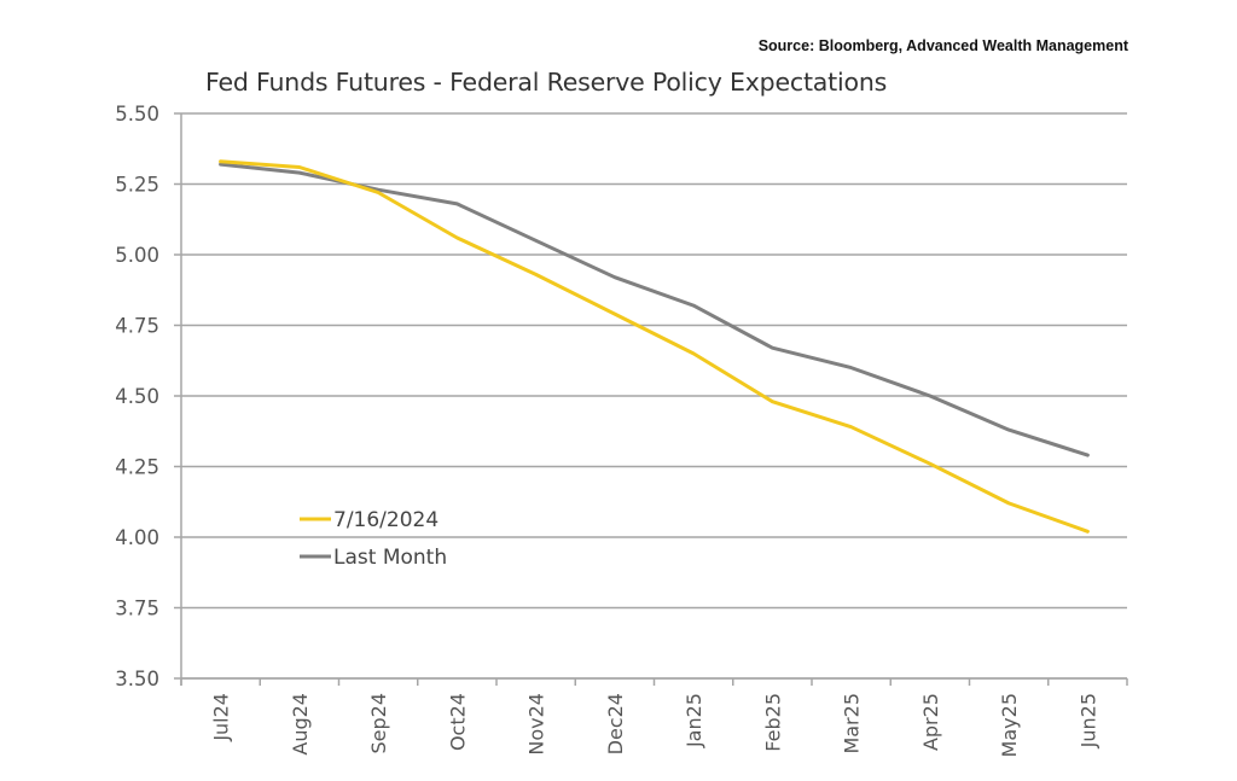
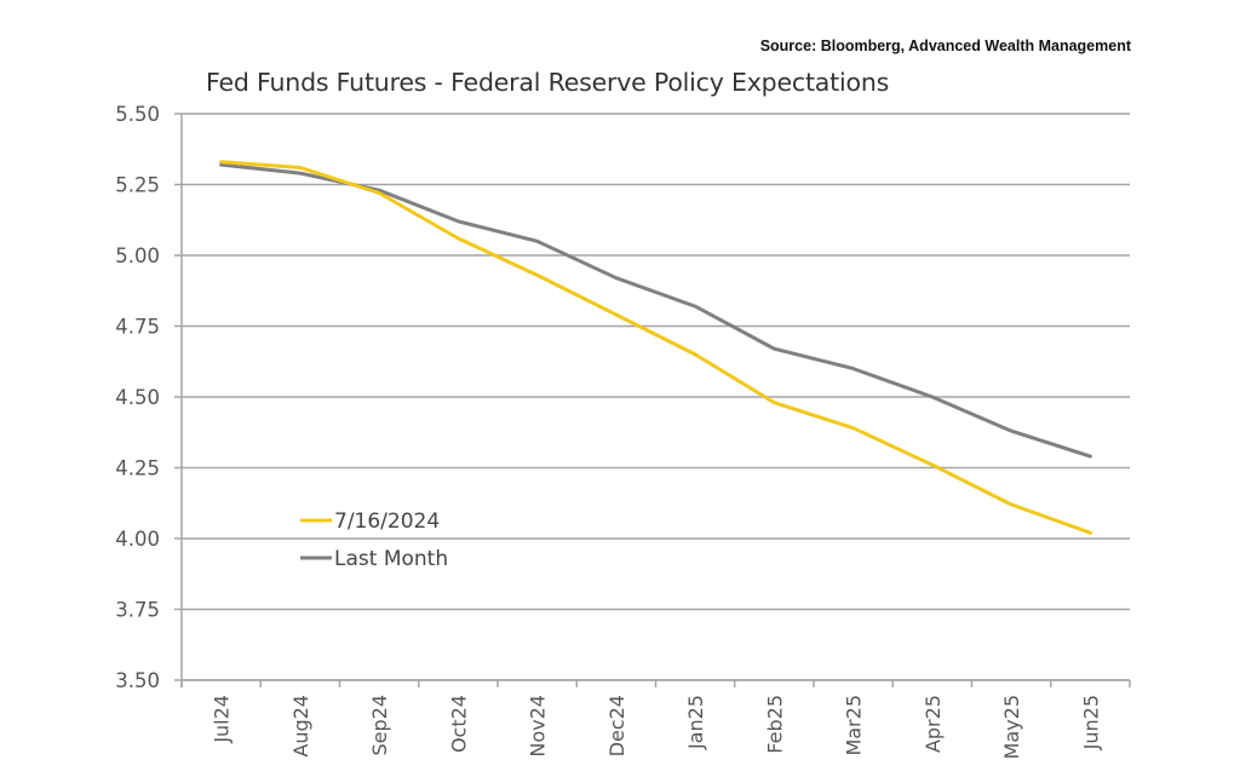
Last Month/Oct24: 5.18 -> 5.12
